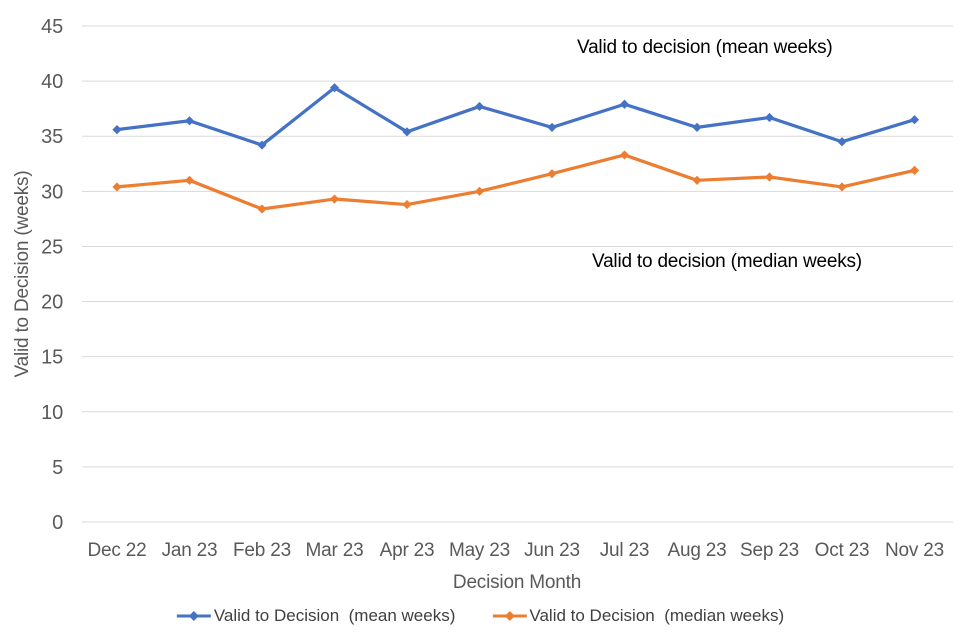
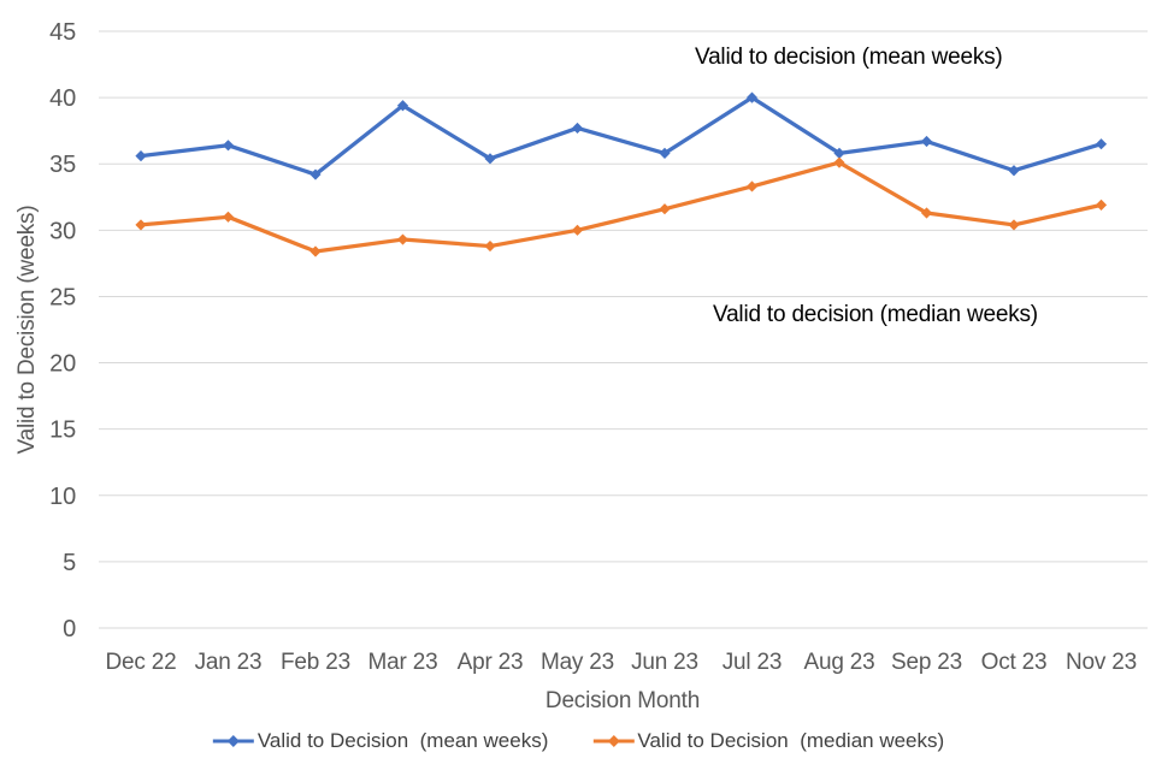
Valid to Decision (mean weeks)/Jul 23: 37.9 -> 40.0
Valid to Decision (median weeks)/Aug 23: 31.0 -> 35.1
